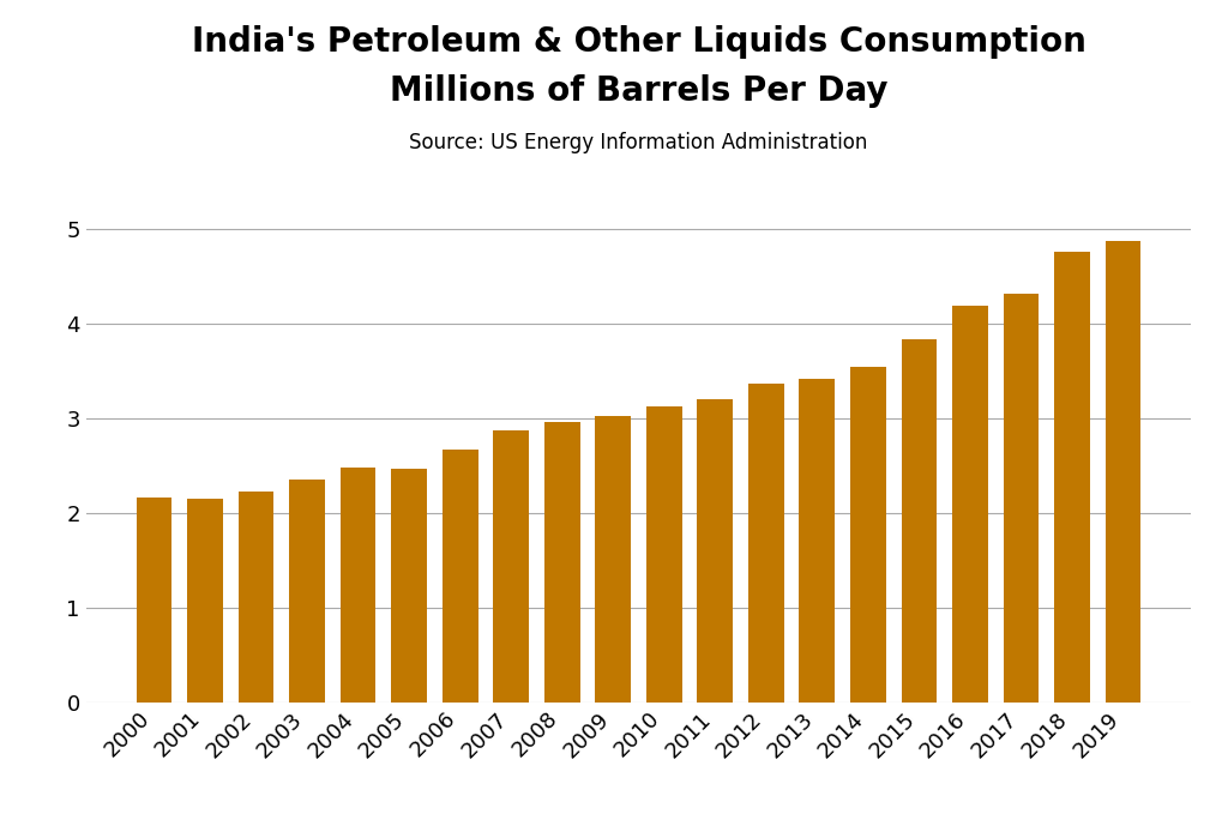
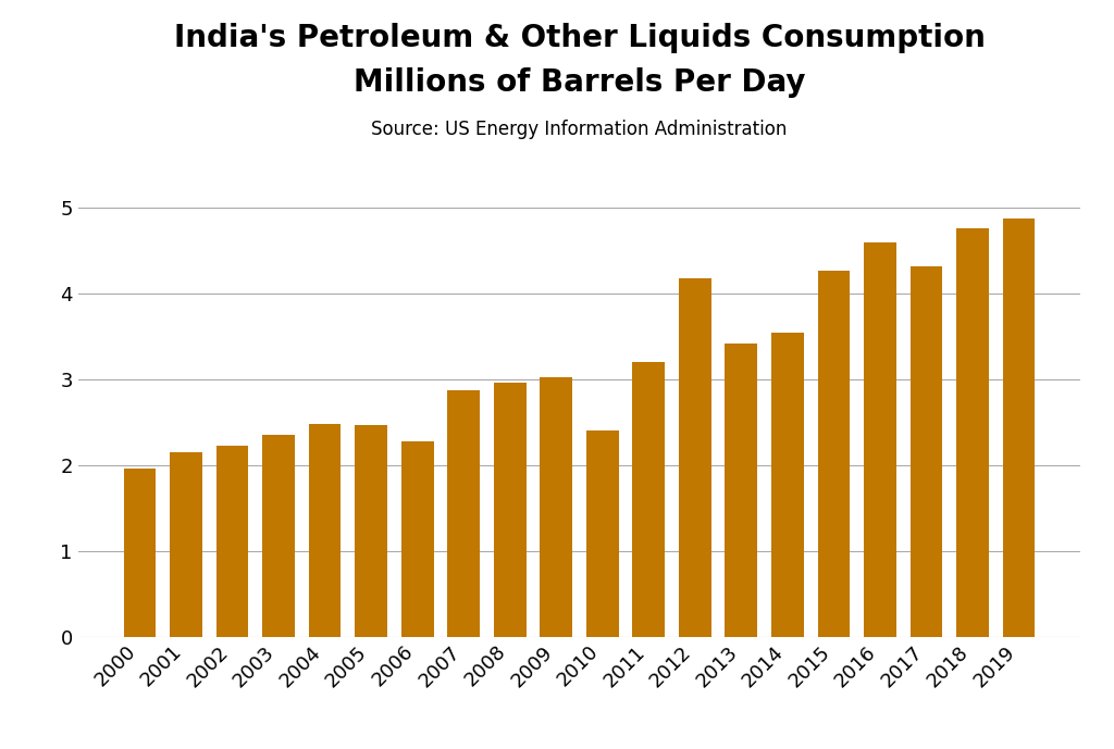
2000: 2.16 -> 1.96
2006: 2.67 -> 2.28
2010: 3.13 -> 2.40
2012: 3.37 -> 4.18
2015: 3.84 -> 4.26
2016: 4.19 -> 4.60
